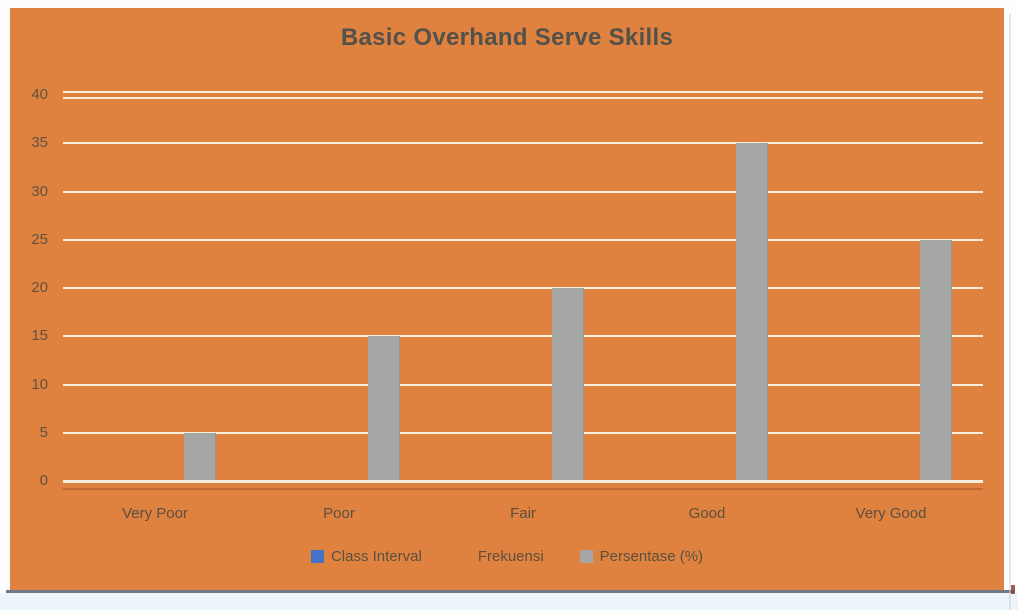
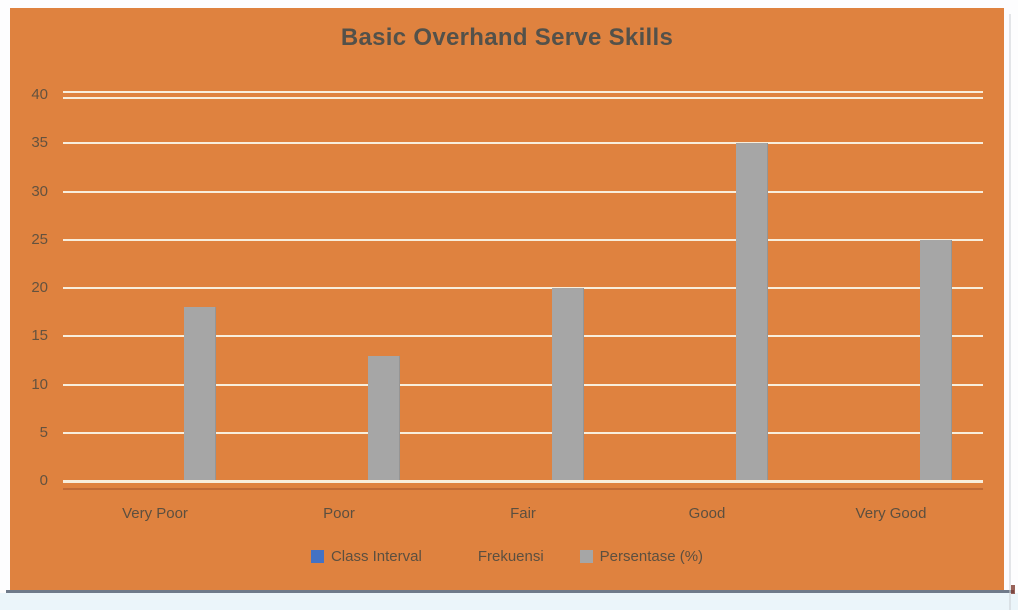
Very Poor: 5 -> 18
Poor: 15 -> 13
